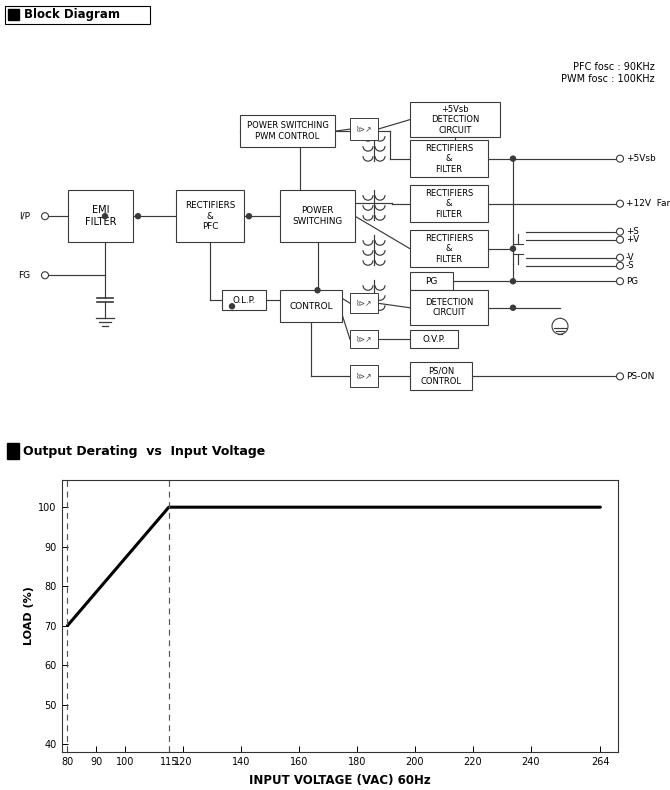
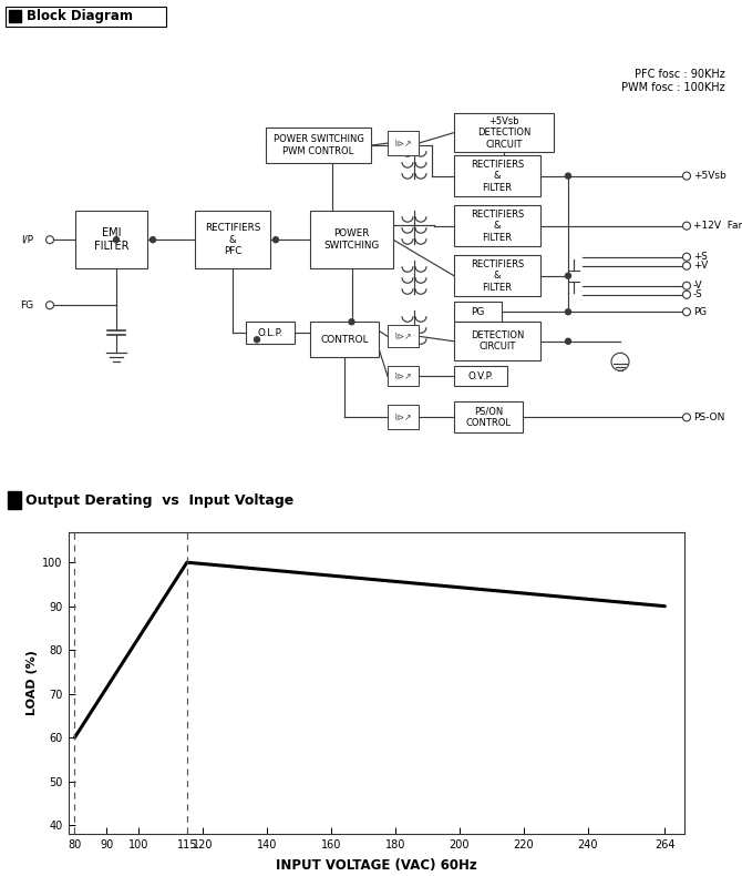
80: 70 -> 60
264: 100 -> 90
